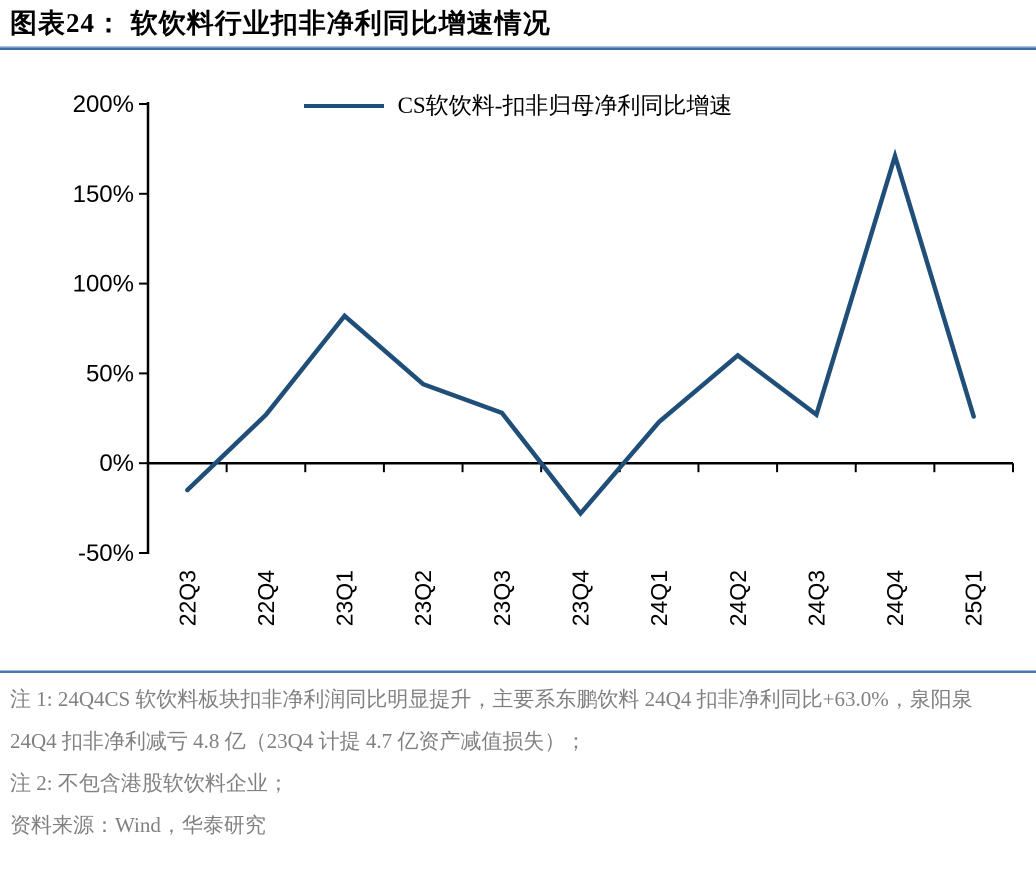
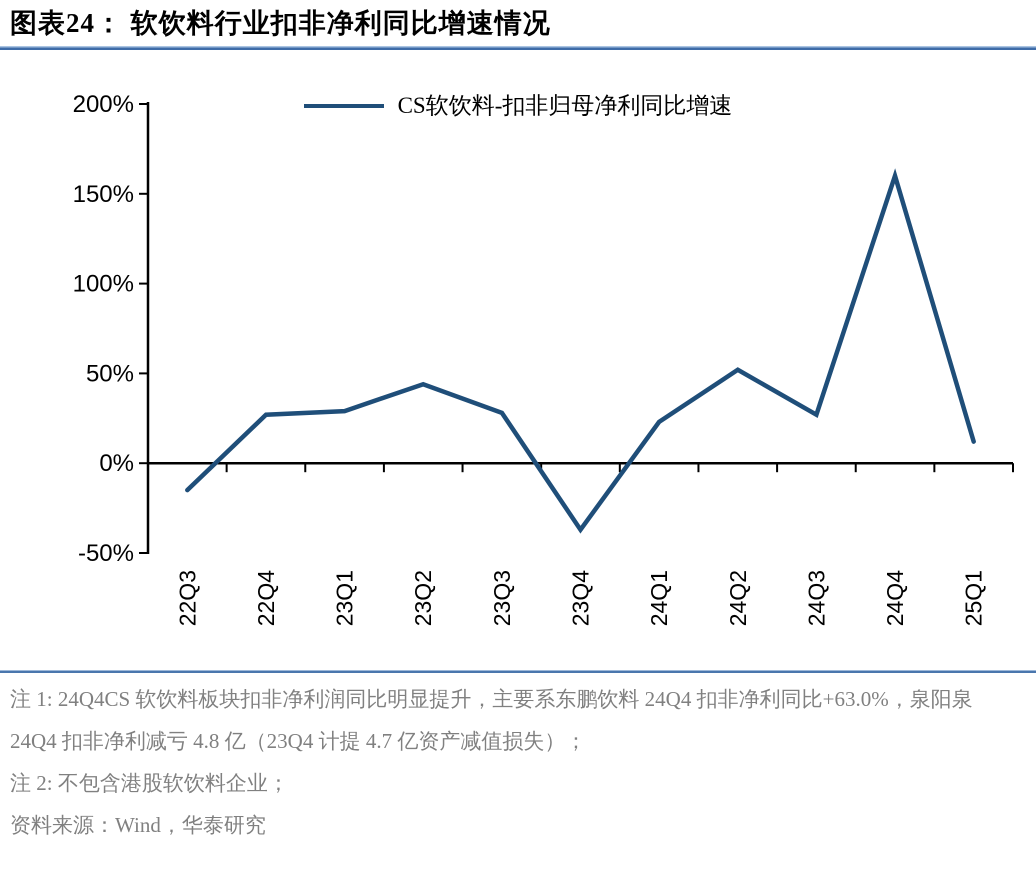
23Q1: 82% -> 29%
23Q4: -28% -> -37%
24Q2: 60% -> 52%
24Q4: 171% -> 160%
25Q1: 26% -> 12%
